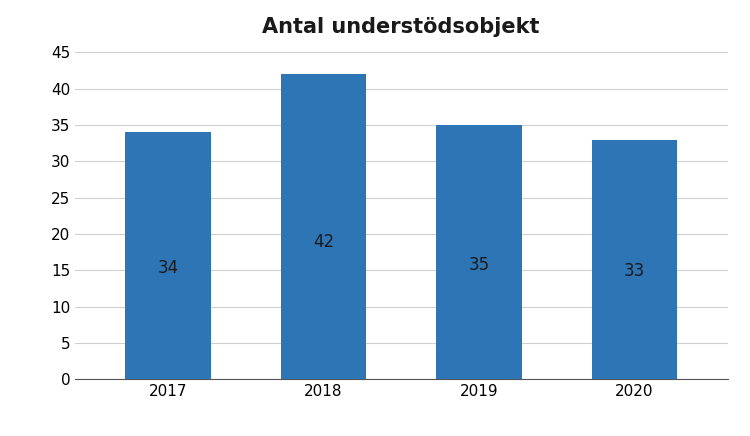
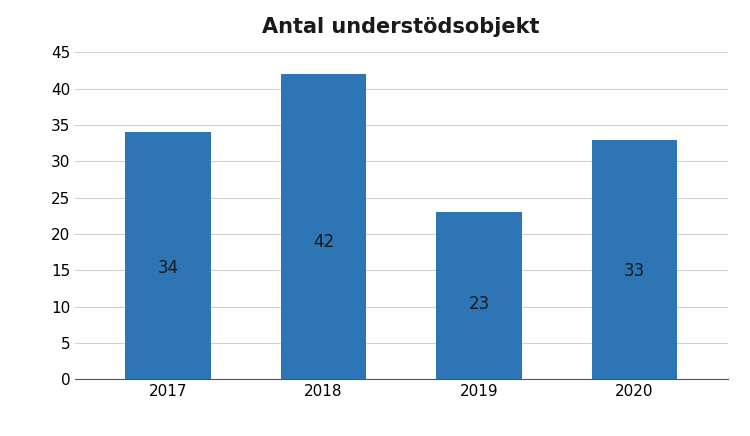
2019: 35 -> 23
